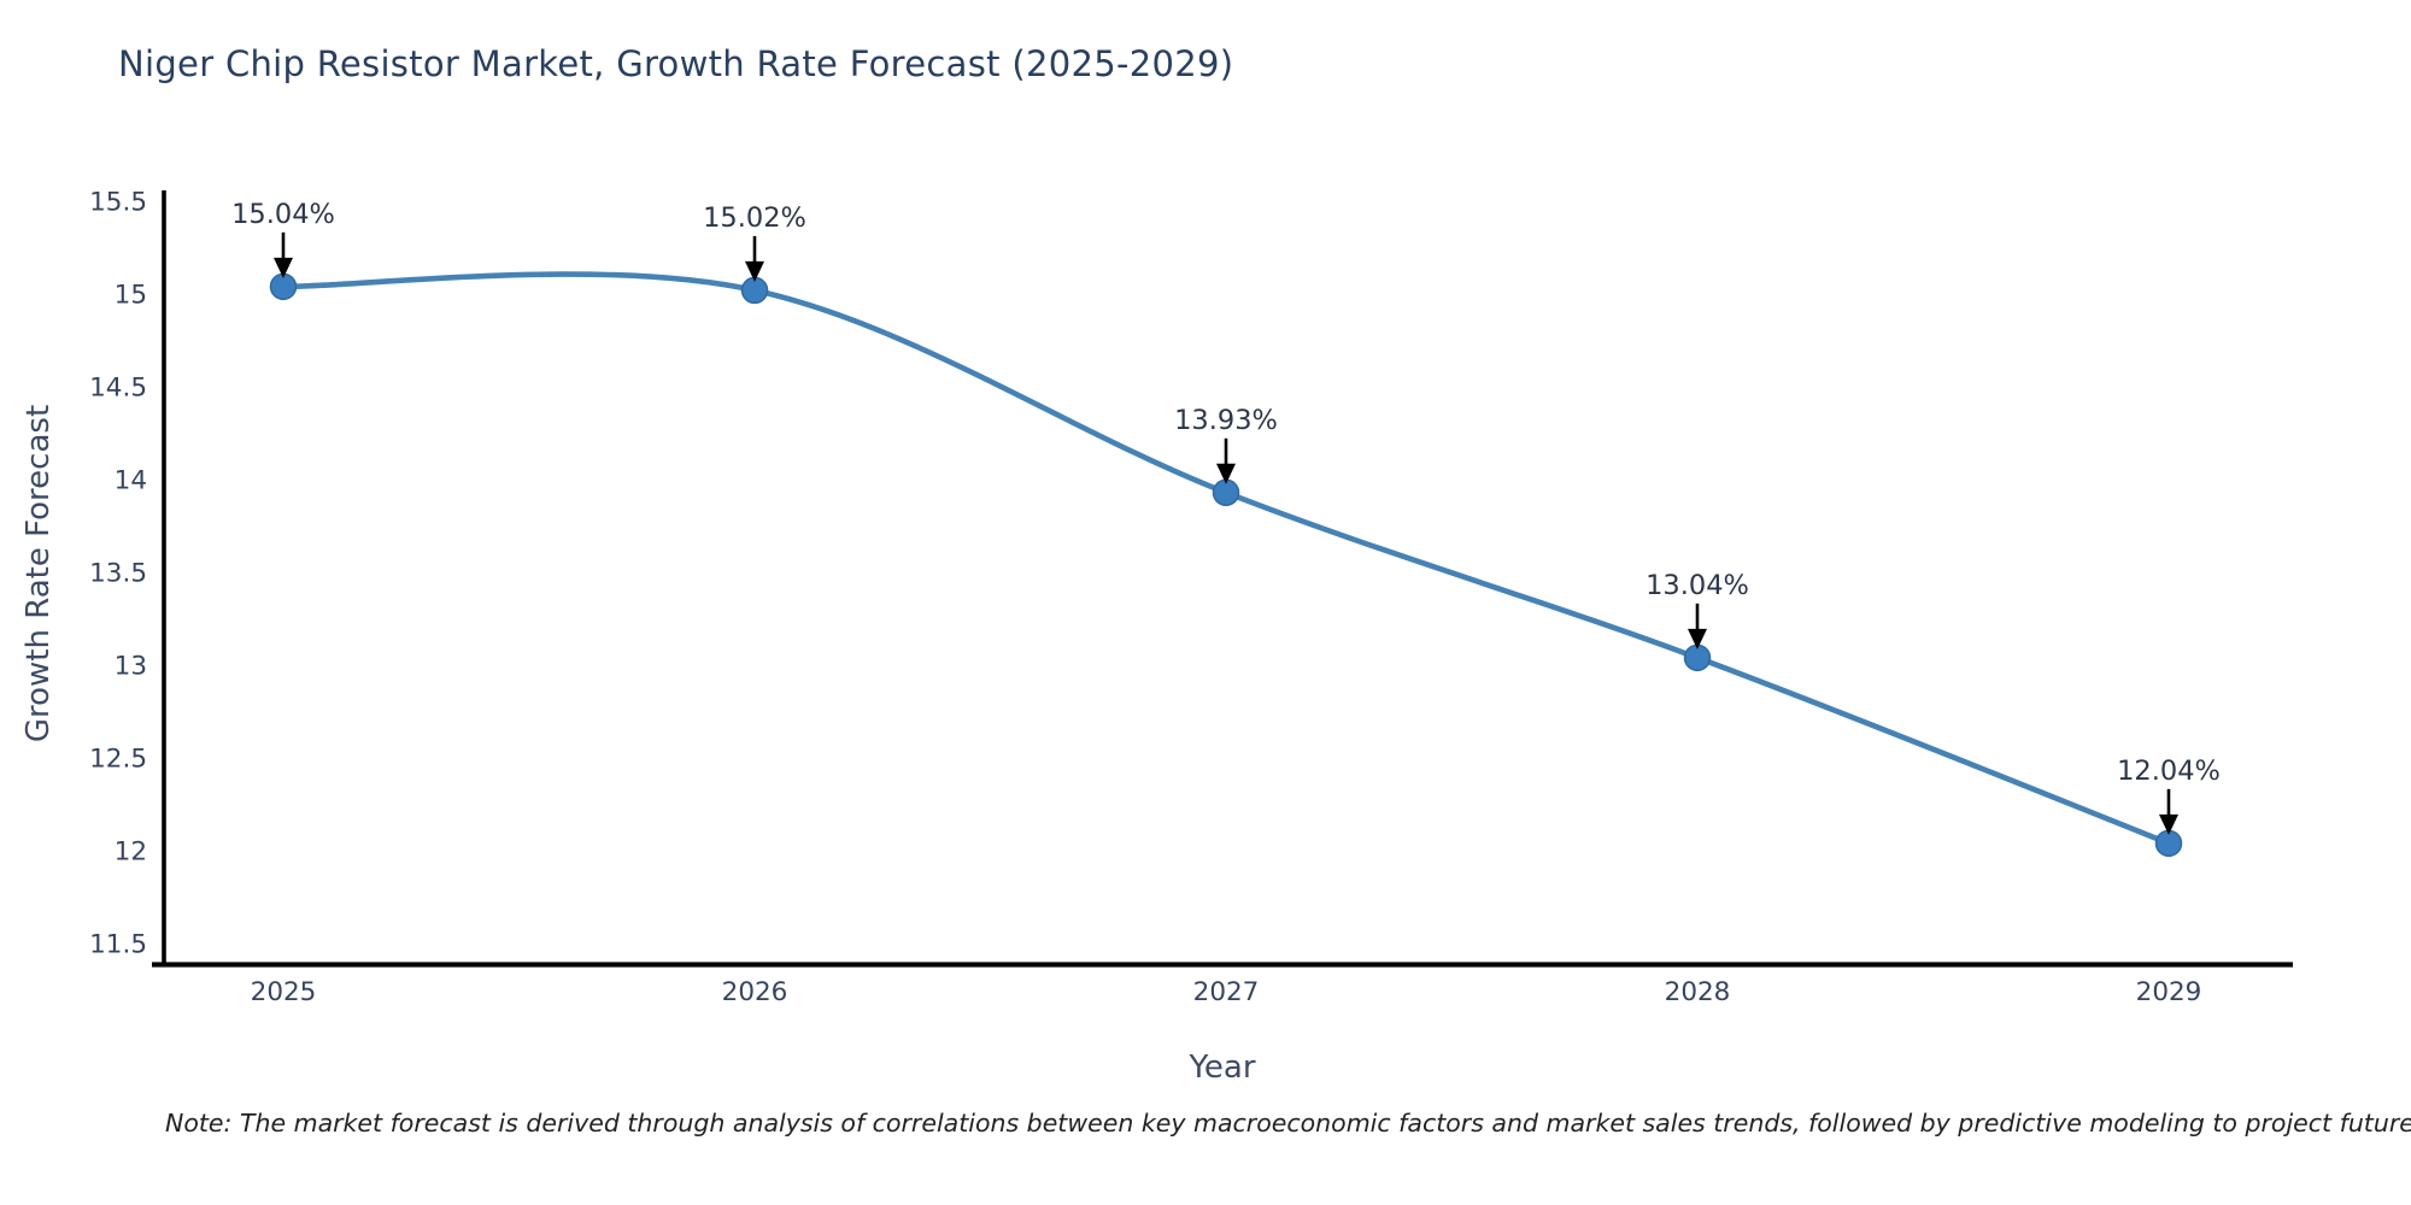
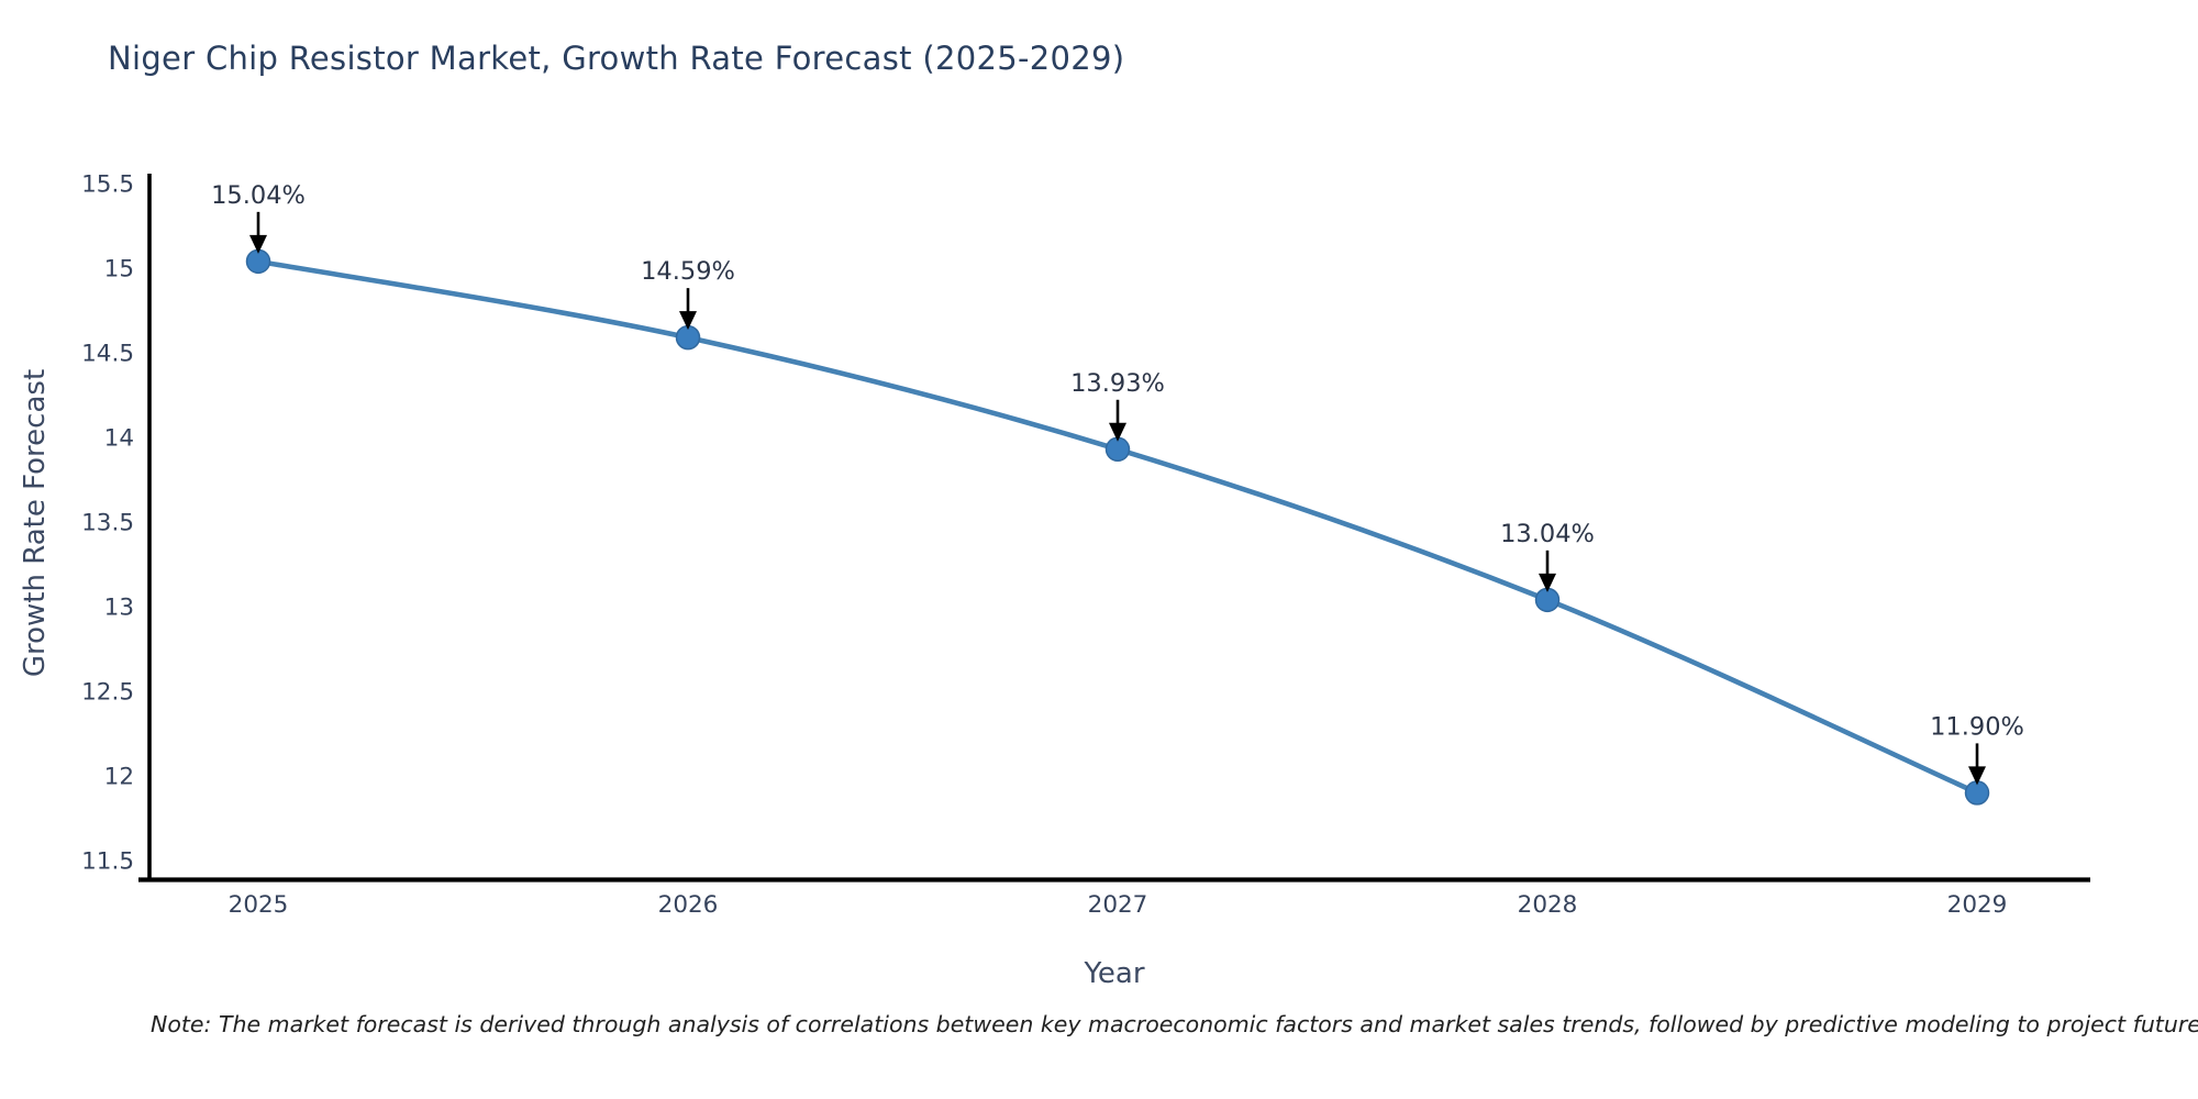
2026: 15.02% -> 14.59%
2029: 12.04% -> 11.90%
